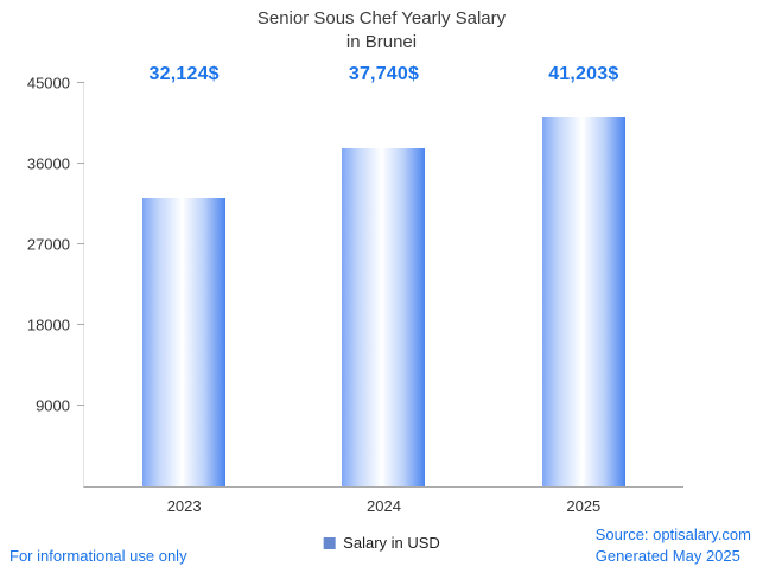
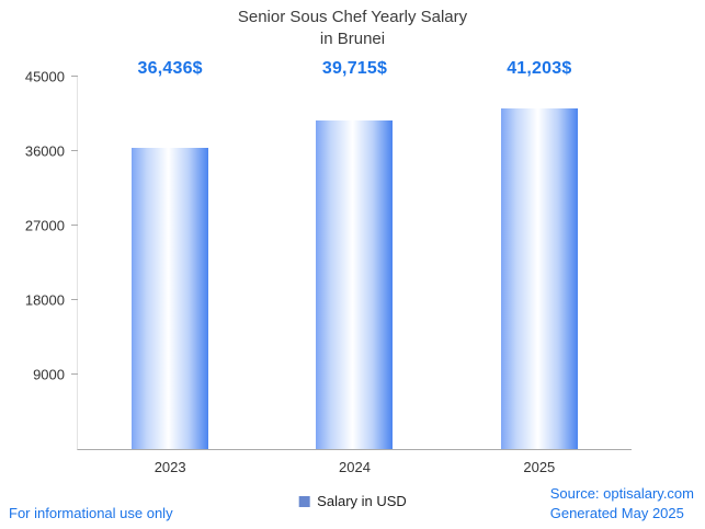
2023: 32,124 -> 36,436
2024: 37,740 -> 39,715
